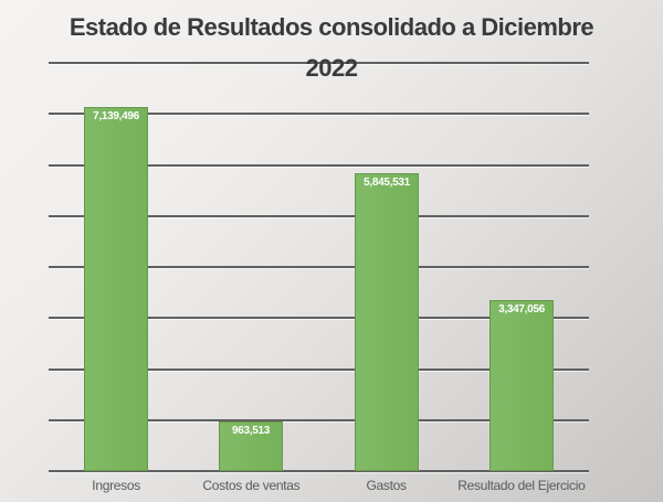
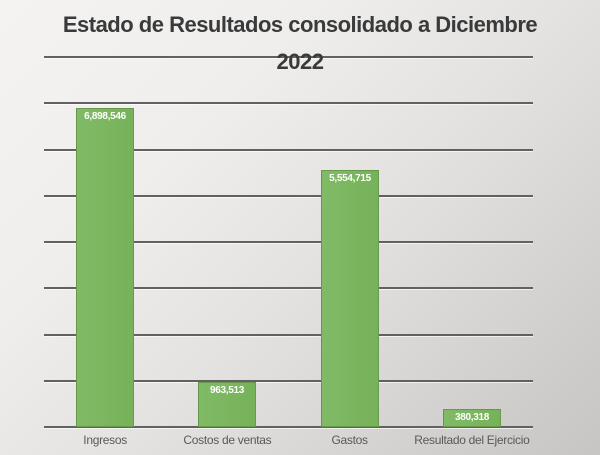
Ingresos: 7,139,496 -> 6,898,546
Gastos: 5,845,531 -> 5,554,715
Resultado del Ejercicio: 3,347,056 -> 380,318
